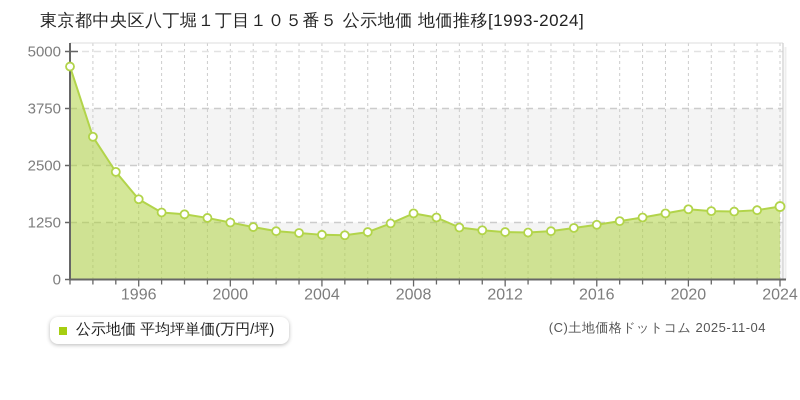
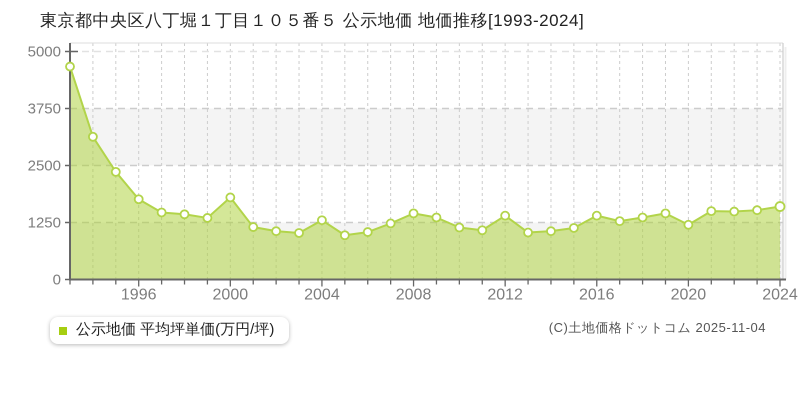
2000: 1200 -> 1800
2004: 1000 -> 1300
2012: 1000 -> 1400
2016: 1200 -> 1400
2020: 1500 -> 1200
